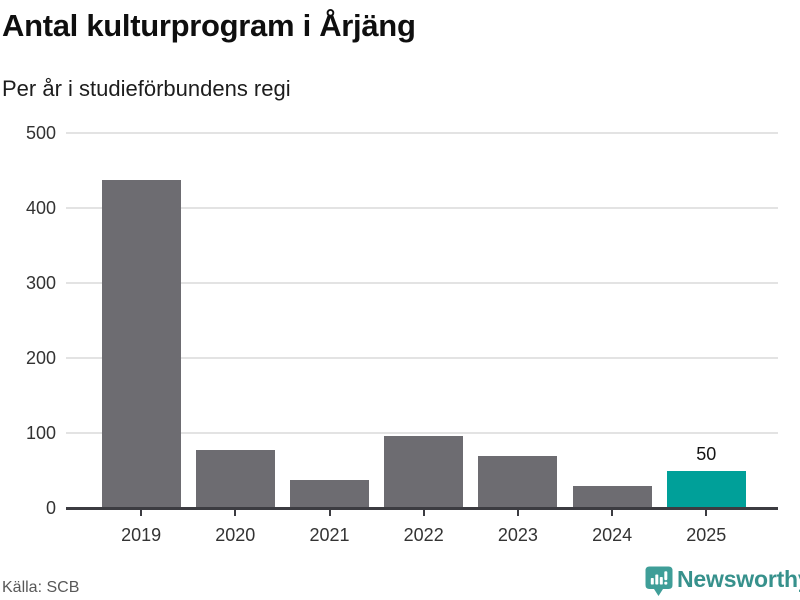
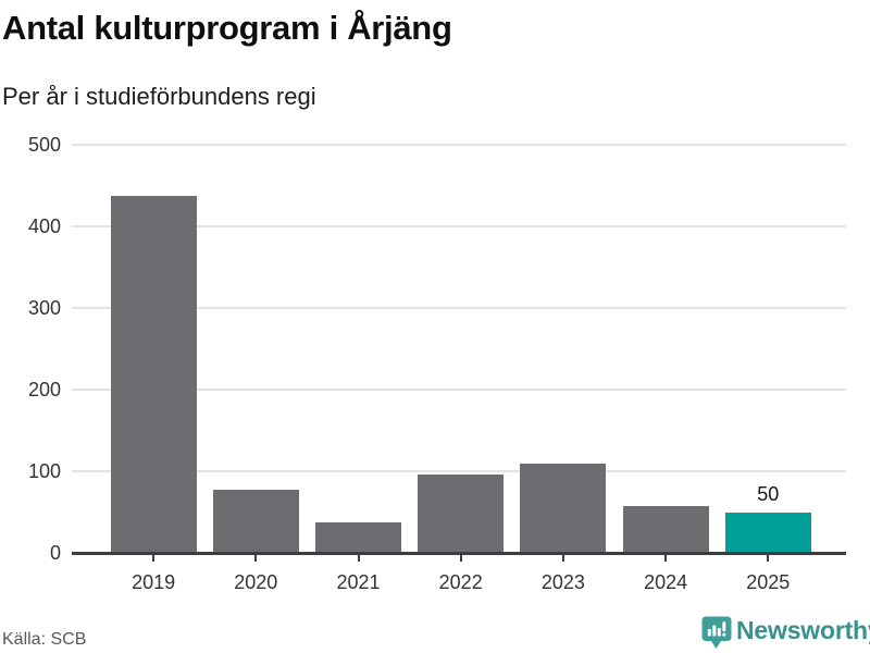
2023: 70 -> 110
2024: 30 -> 60
